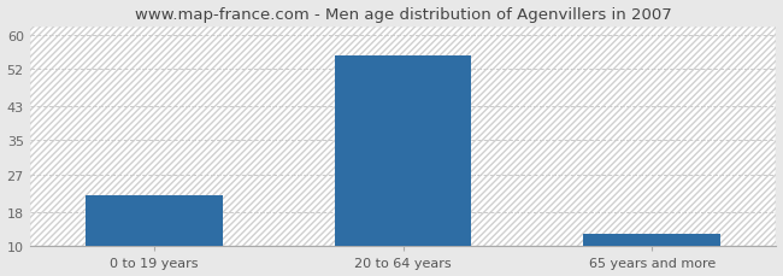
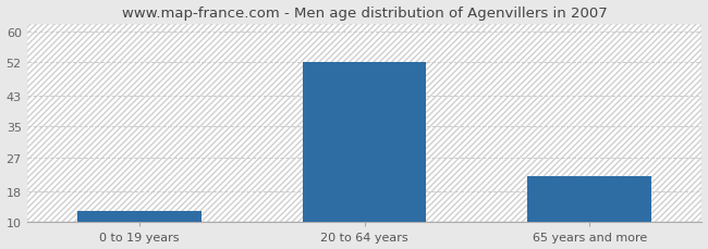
0 to 19 years: 22 -> 13
20 to 64 years: 55 -> 52
65 years and more: 13 -> 22
